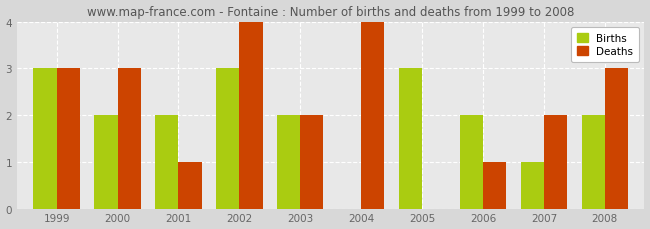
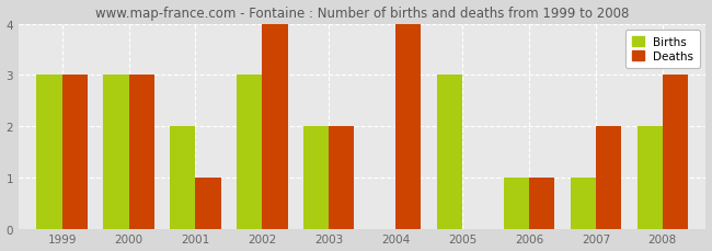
Births/2000: 2 -> 3
Births/2006: 2 -> 1
